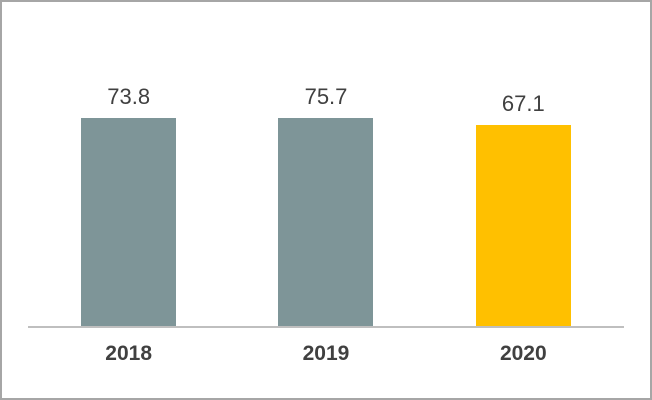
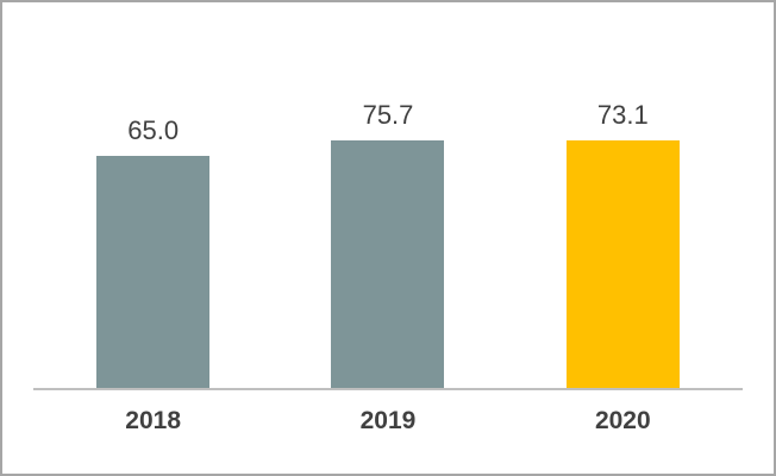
2018: 73.8 -> 65.0
2020: 67.1 -> 73.1
